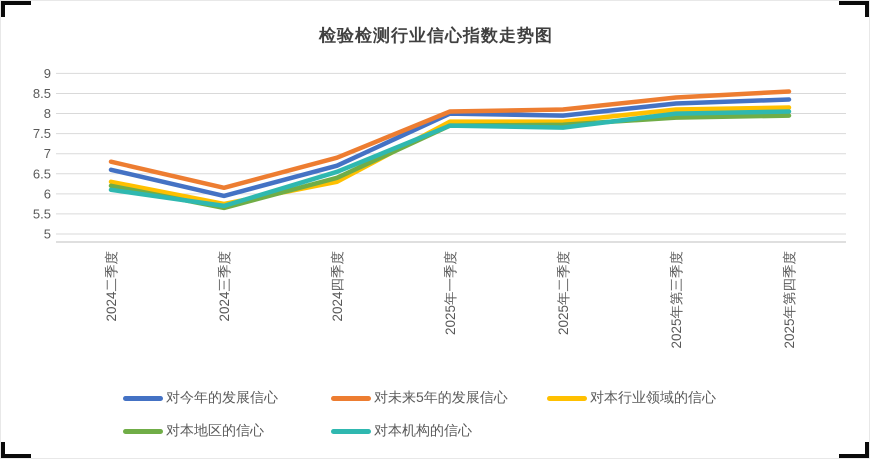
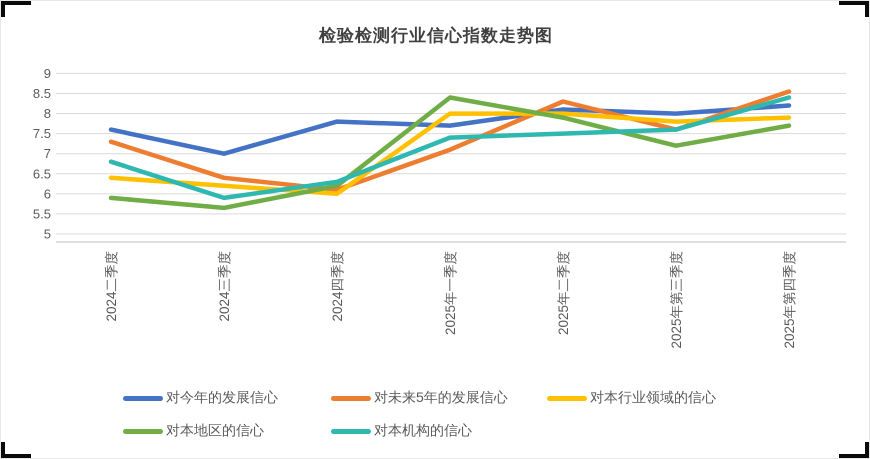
对今年的发展信心/2024二季度: 6.6 -> 7.6
对未来5年的发展信心/2024二季度: 6.8 -> 7.3
对本行业领域的信心/2024二季度: 6.3 -> 6.4
对本地区的信心/2024二季度: 6.2 -> 5.9
对本机构的信心/2024二季度: 6.1 -> 6.8
对今年的发展信心/2024三季度: 6.0 -> 7.0
对未来5年的发展信心/2024三季度: 6.2 -> 6.4
对本行业领域的信心/2024三季度: 5.8 -> 6.2
对本机构的信心/2024三季度: 5.7 -> 5.9
对今年的发展信心/2024四季度: 6.7 -> 7.8
对未来5年的发展信心/2024四季度: 6.9 -> 6.1
对本行业领域的信心/2024四季度: 6.3 -> 6.0
对本地区的信心/2024四季度: 6.4 -> 6.2
对本机构的信心/2024四季度: 6.5 -> 6.3
对今年的发展信心/2025年一季度: 8.0 -> 7.7
对未来5年的发展信心/2025年一季度: 8.1 -> 7.1
对本行业领域的信心/2025年一季度: 7.8 -> 8.0
对本地区的信心/2025年一季度: 7.7 -> 8.4
对本机构的信心/2025年一季度: 7.7 -> 7.4
对今年的发展信心/2025年二季度: 8.0 -> 8.1
对未来5年的发展信心/2025年二季度: 8.1 -> 8.3
对本行业领域的信心/2025年二季度: 7.8 -> 8.0
对本地区的信心/2025年二季度: 7.7 -> 7.9
对本机构的信心/2025年二季度: 7.7 -> 7.5
对今年的发展信心/2025年第三季度: 8.2 -> 8.0
对未来5年的发展信心/2025年第三季度: 8.4 -> 7.6
对本行业领域的信心/2025年第三季度: 8.1 -> 7.8
对本地区的信心/2025年第三季度: 7.9 -> 7.2
对本机构的信心/2025年第三季度: 8.0 -> 7.6
对今年的发展信心/2025年第四季度: 8.3 -> 8.2
对本行业领域的信心/2025年第四季度: 8.2 -> 7.9
对本地区的信心/2025年第四季度: 8.0 -> 7.7
对本机构的信心/2025年第四季度: 8.1 -> 8.4
